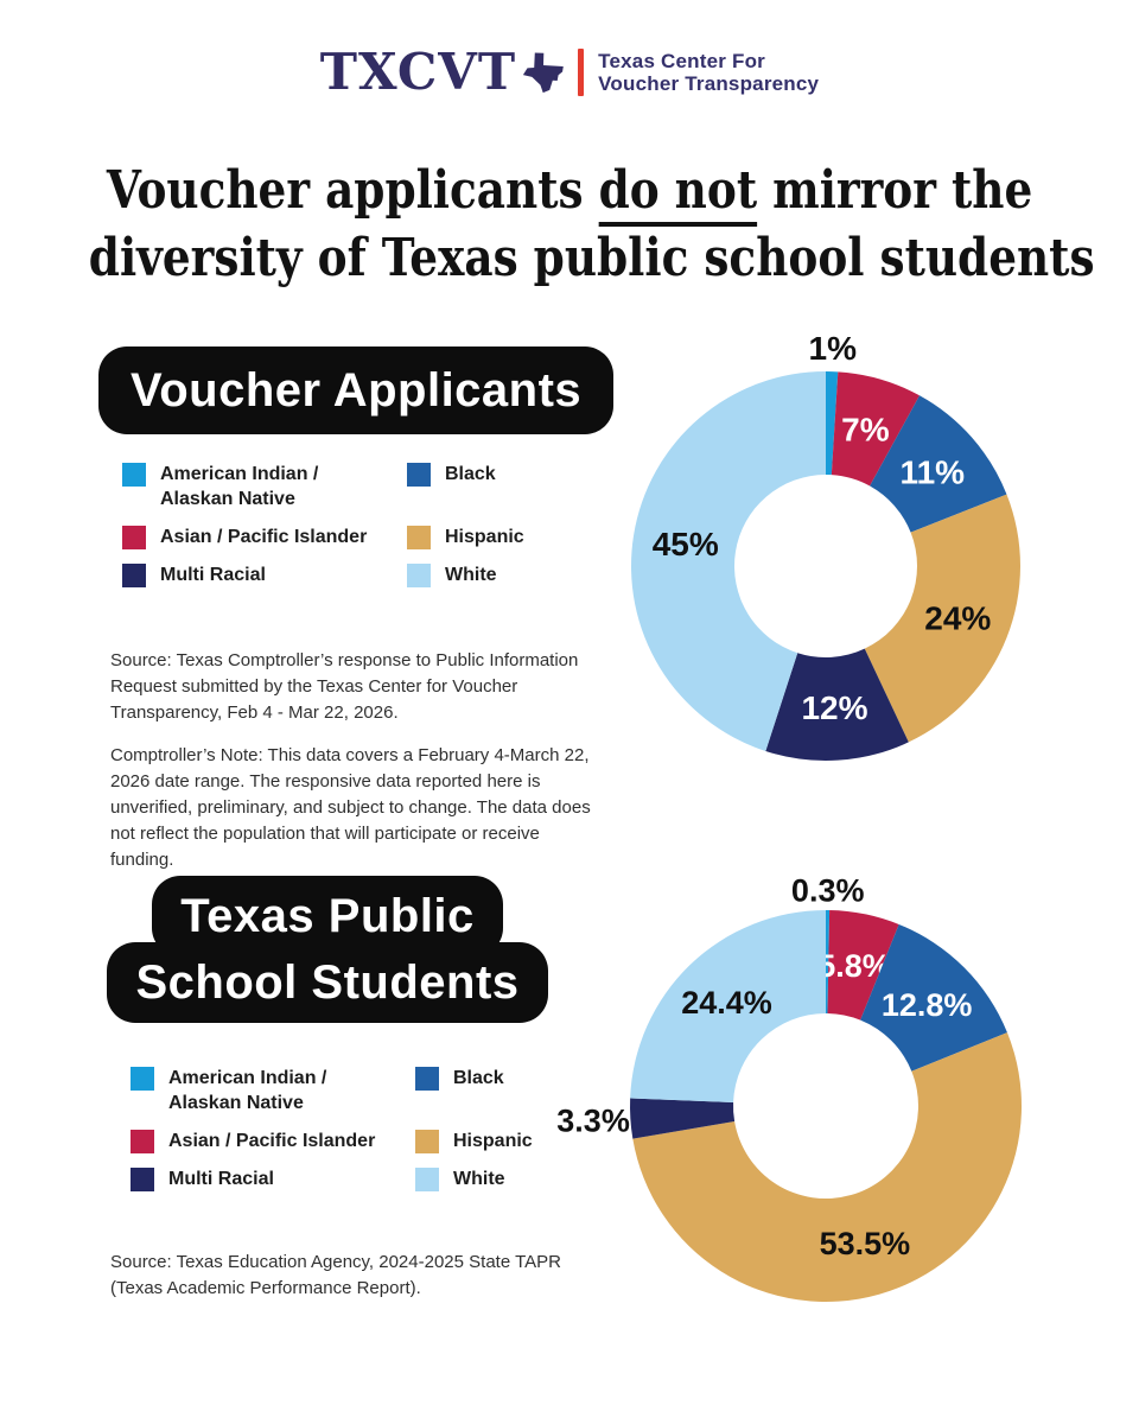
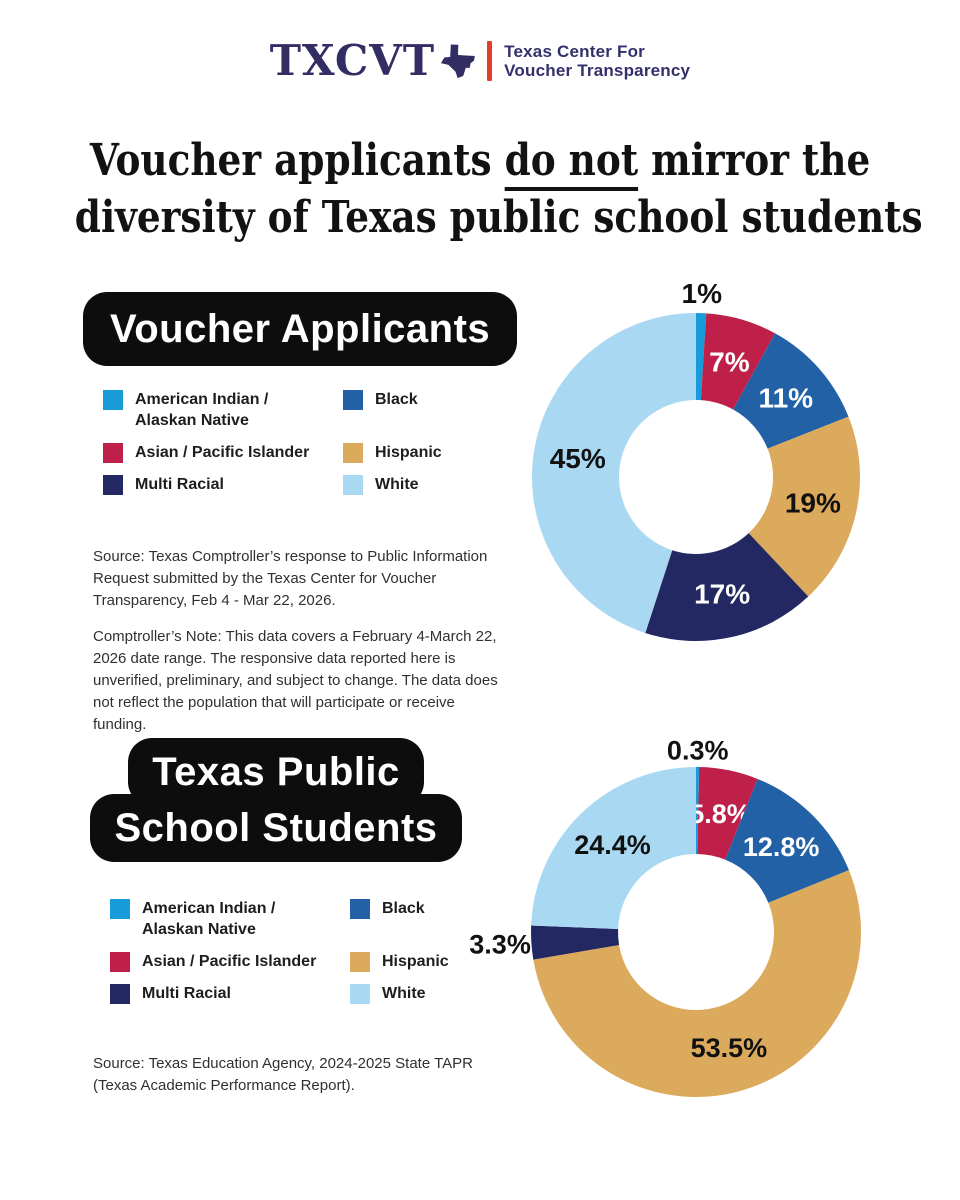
Voucher Applicants/Hispanic: 24% -> 19%
Voucher Applicants/Multi Racial: 12% -> 17%
